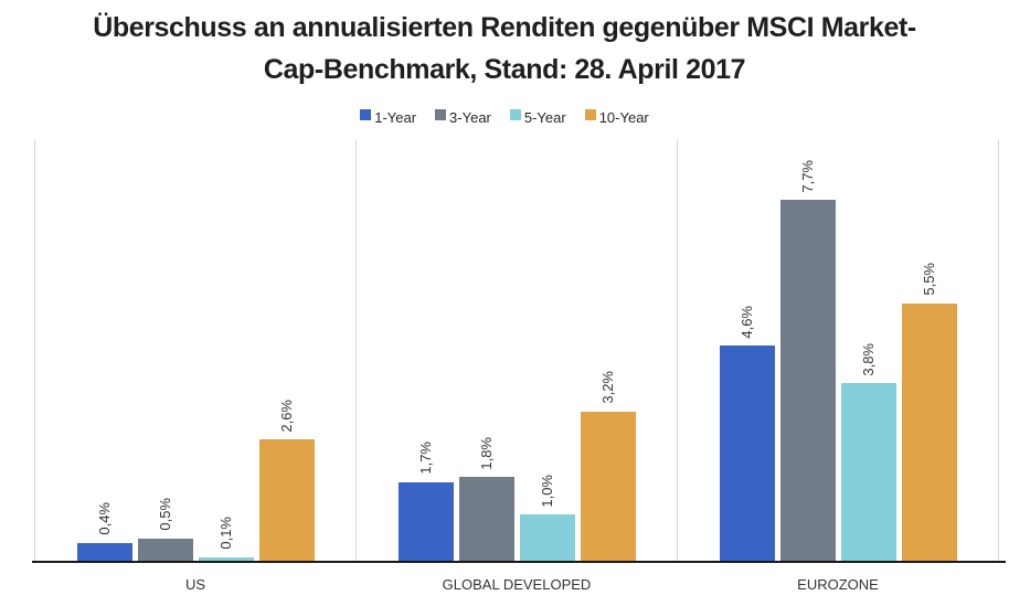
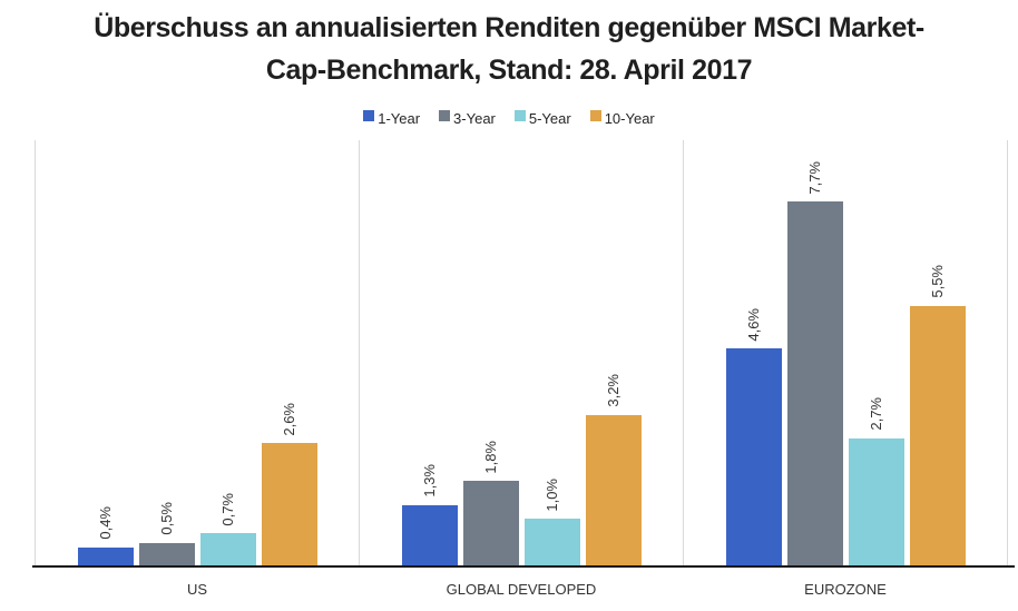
5-Year/US: 0,1% -> 0,7%
1-Year/GLOBAL DEVELOPED: 1,7% -> 1,3%
5-Year/EUROZONE: 3,8% -> 2,7%
